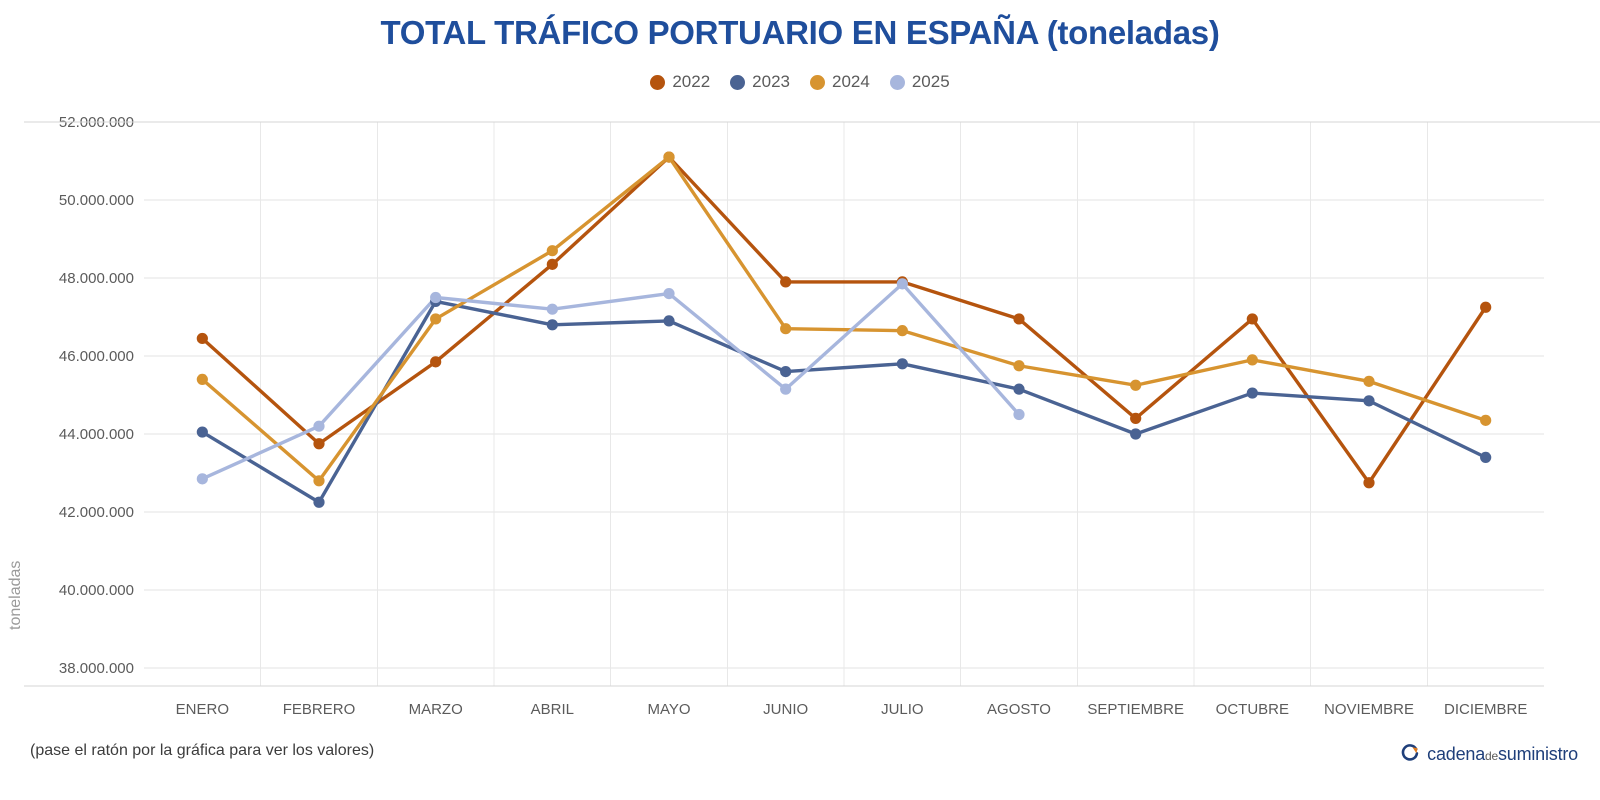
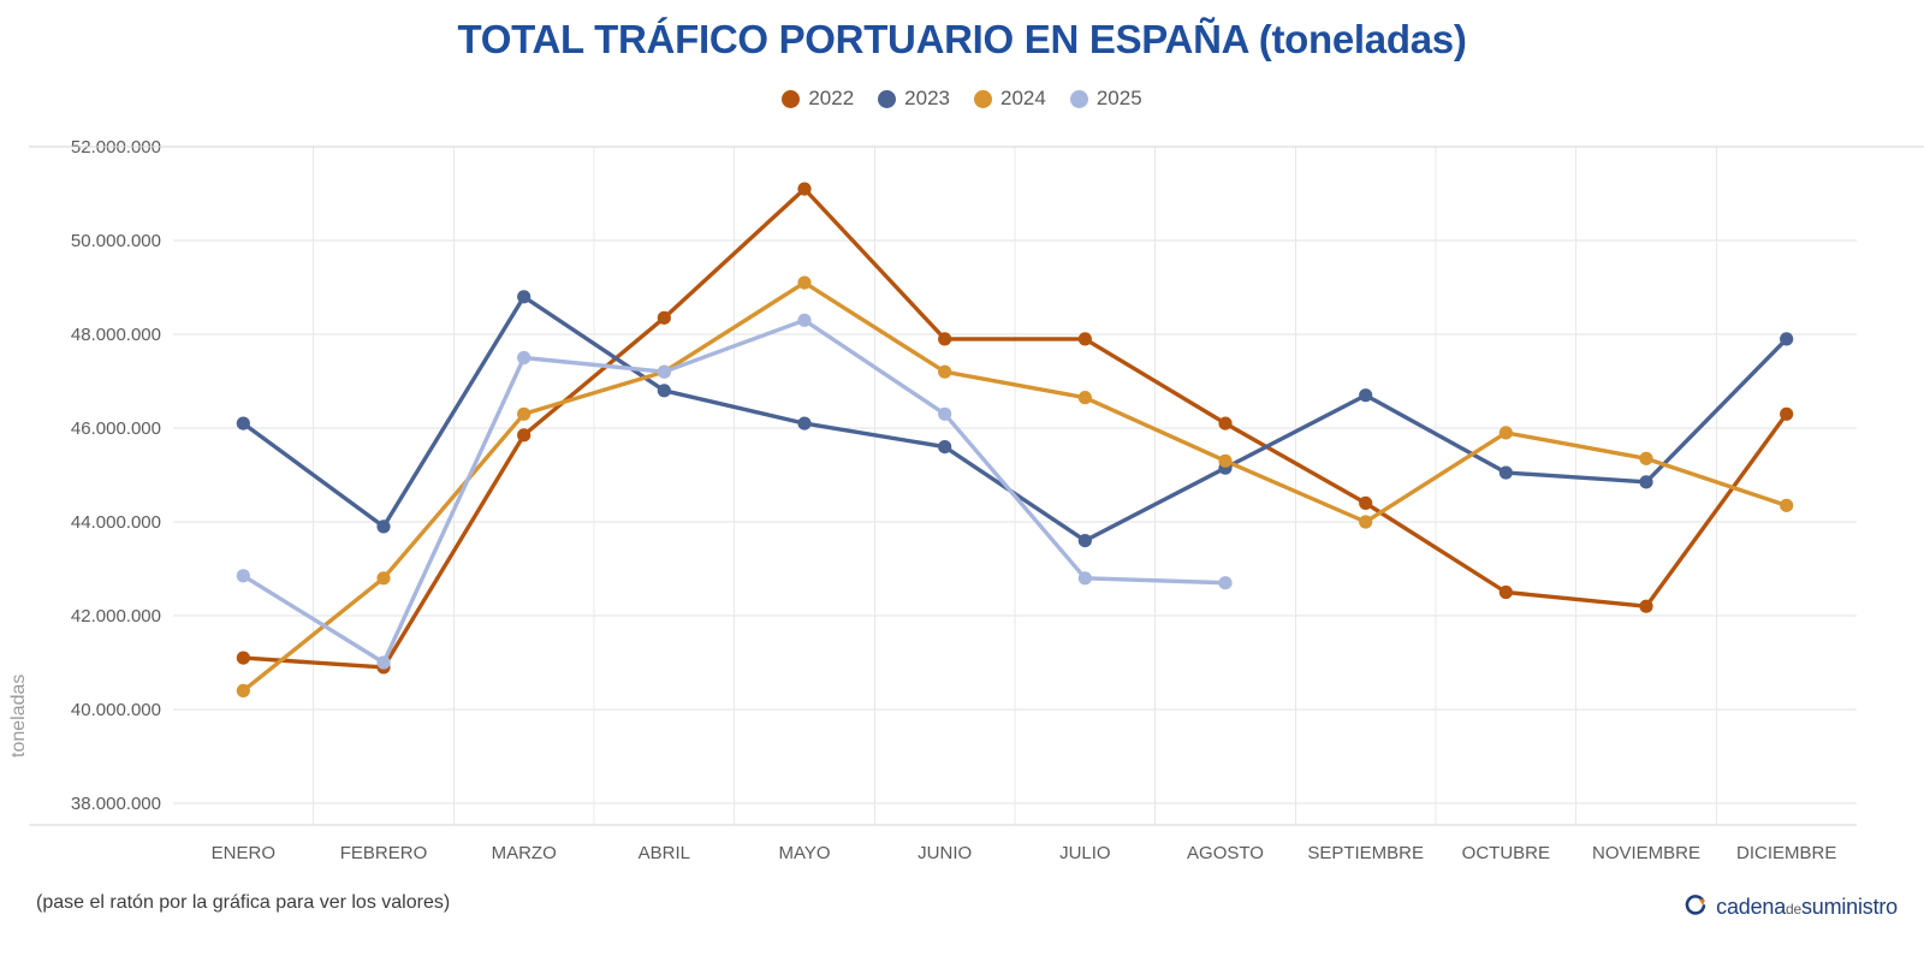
2022/ENERO: 46400000 -> 41100000
2023/ENERO: 44000000 -> 46100000
2024/ENERO: 45400000 -> 40400000
2022/FEBRERO: 43800000 -> 40900000
2023/FEBRERO: 42200000 -> 43900000
2025/FEBRERO: 44200000 -> 41000000
2023/MARZO: 47400000 -> 48800000
2024/MARZO: 47000000 -> 46300000
2024/ABRIL: 48700000 -> 47200000
2023/MAYO: 46900000 -> 46100000
2024/MAYO: 51100000 -> 49100000
2025/MAYO: 47600000 -> 48300000
2024/JUNIO: 46700000 -> 47200000
2025/JUNIO: 45200000 -> 46300000
2023/JULIO: 45800000 -> 43600000
2025/JULIO: 47800000 -> 42800000
2022/AGOSTO: 47000000 -> 46100000
2024/AGOSTO: 45800000 -> 45300000
2025/AGOSTO: 44500000 -> 42700000
2023/SEPTIEMBRE: 44000000 -> 46700000
2024/SEPTIEMBRE: 45200000 -> 44000000
2022/OCTUBRE: 47000000 -> 42500000
2022/NOVIEMBRE: 42800000 -> 42200000
2022/DICIEMBRE: 47200000 -> 46300000
2023/DICIEMBRE: 43400000 -> 47900000
